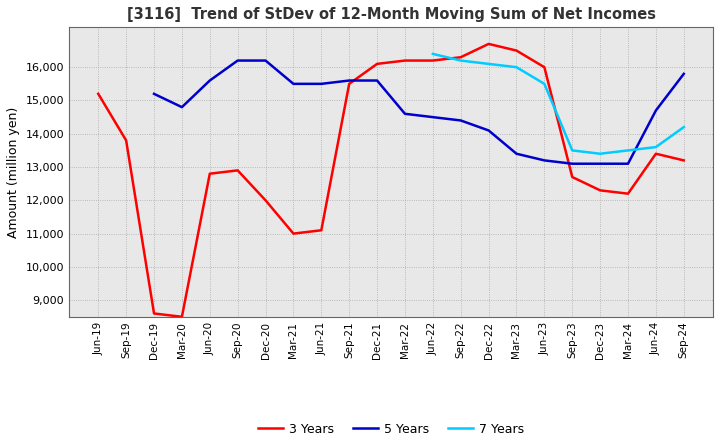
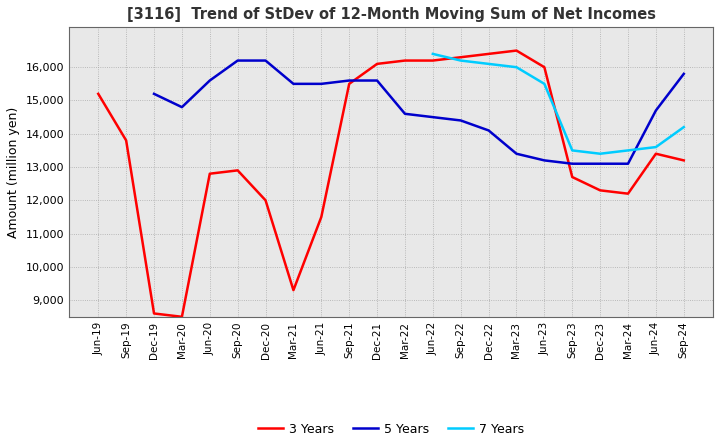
3 Years/Mar-21: 11,000 -> 9,300
3 Years/Jun-21: 11,100 -> 11,500
3 Years/Dec-22: 16,700 -> 16,400
